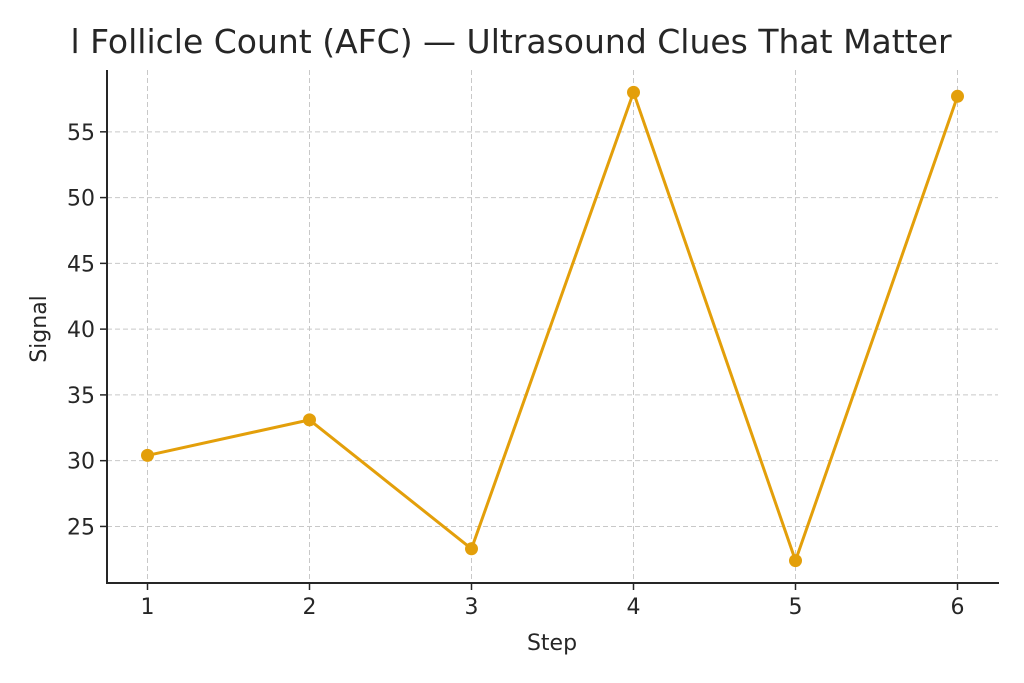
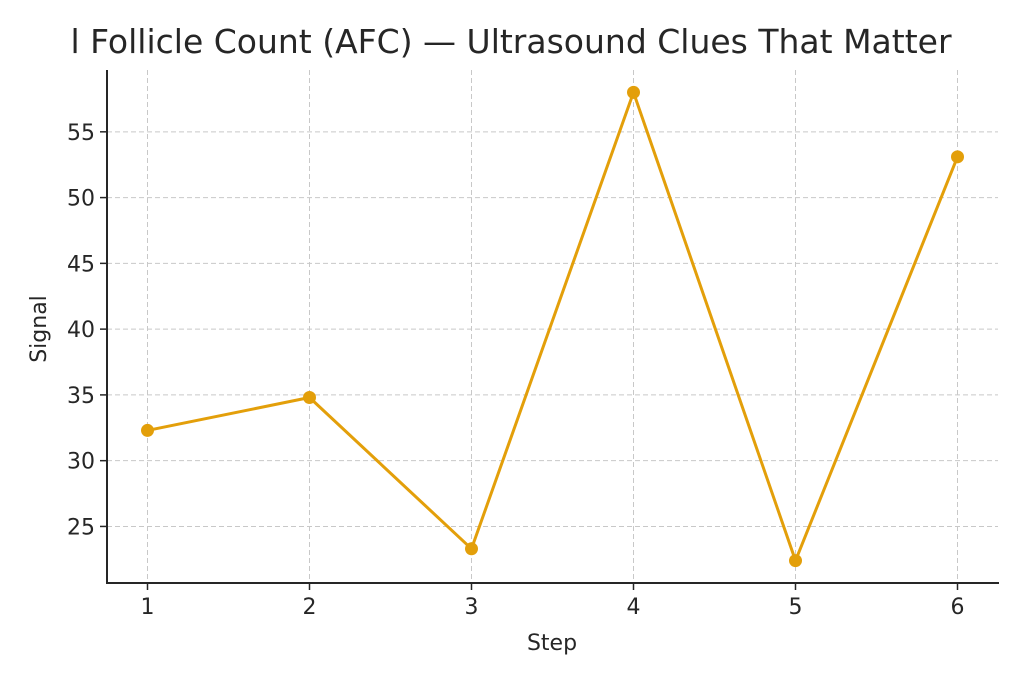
1: 30.4 -> 32.3
2: 33.1 -> 34.8
6: 57.7 -> 53.1
